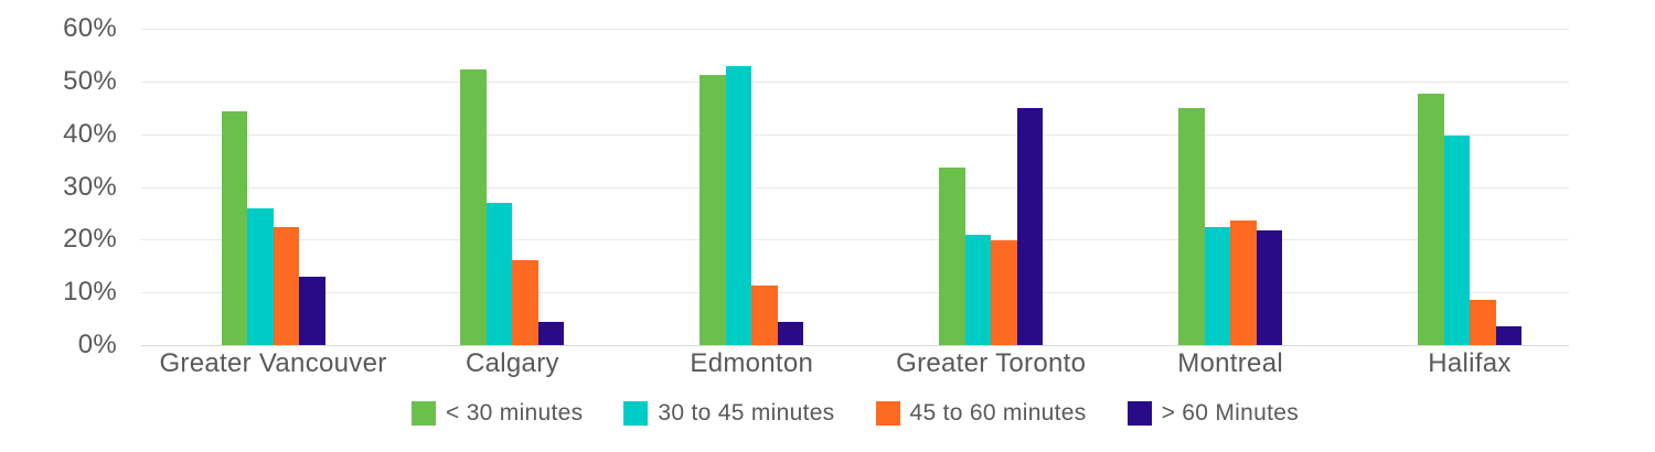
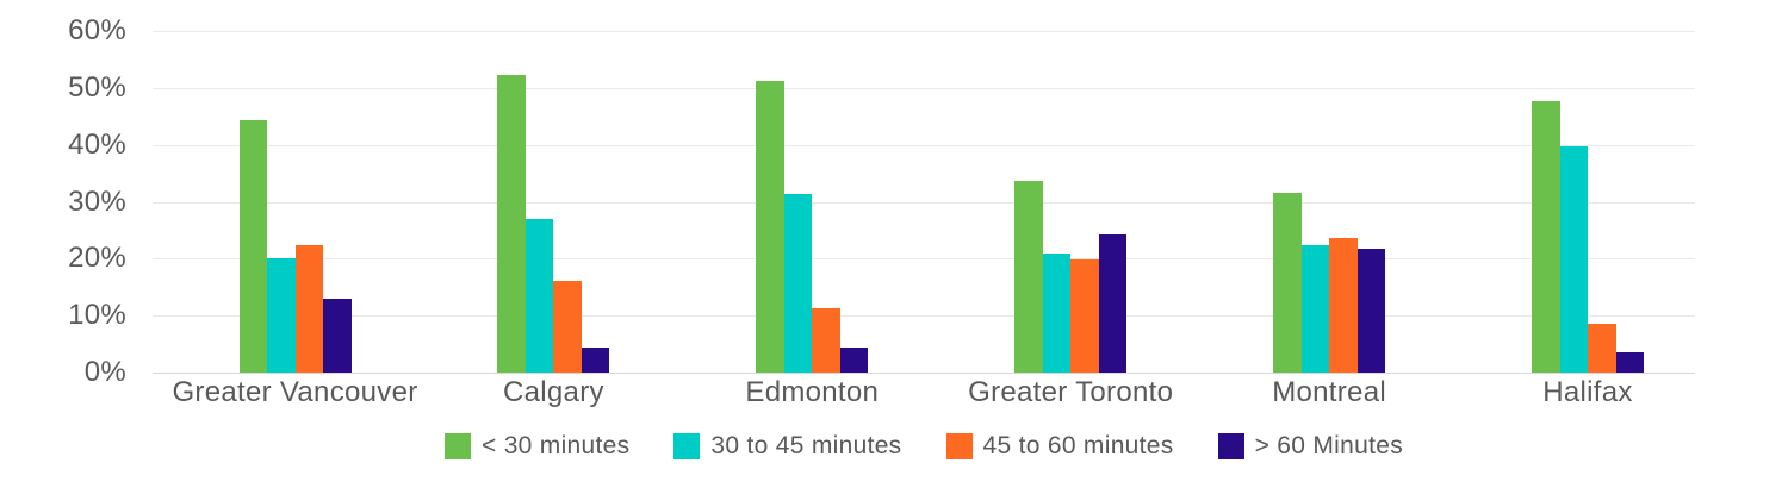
30 to 45 minutes/Greater Vancouver: 26% -> 20%
30 to 45 minutes/Edmonton: 53% -> 31%
> 60 Minutes/Greater Toronto: 45% -> 24%
< 30 minutes/Montreal: 45% -> 32%
